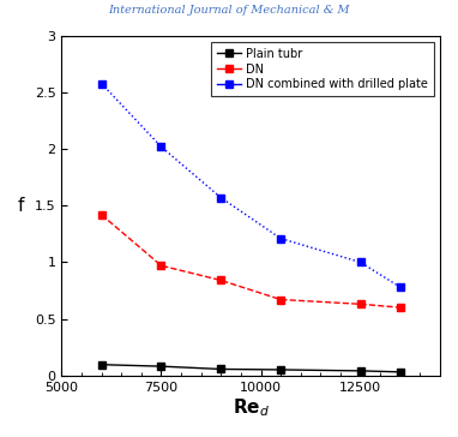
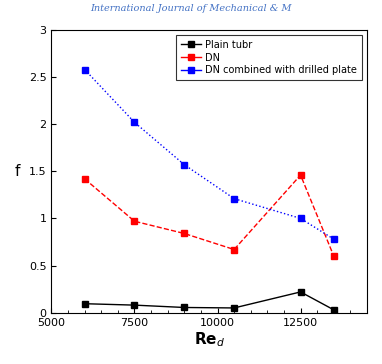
Plain tubr/12500: 0.04 -> 0.22
DN/12500: 0.63 -> 1.46
